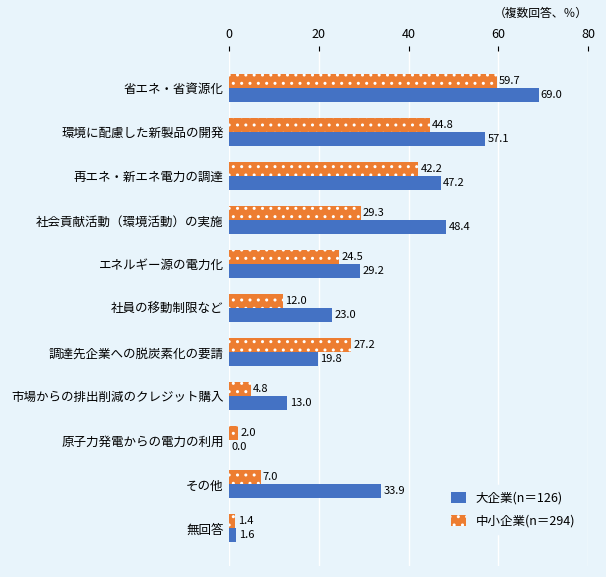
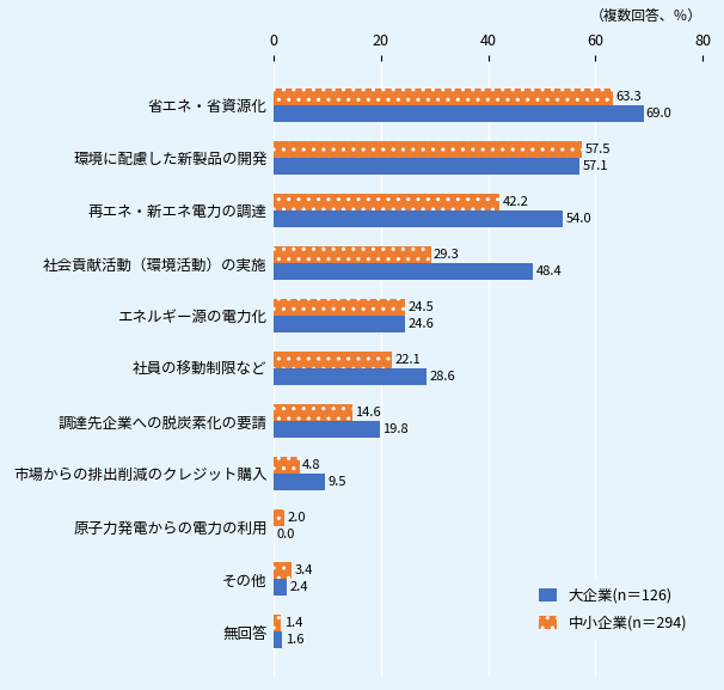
中小企業(n＝294)/省エネ・省資源化: 59.7 -> 63.3
中小企業(n＝294)/環境に配慮した新製品の開発: 44.8 -> 57.5
大企業(n＝126)/再エネ・新エネ電力の調達: 47.2 -> 54.0
大企業(n＝126)/エネルギー源の電力化: 29.2 -> 24.6
中小企業(n＝294)/社員の移動制限など: 12.0 -> 22.1
大企業(n＝126)/社員の移動制限など: 23.0 -> 28.6
中小企業(n＝294)/調達先企業への脱炭素化の要請: 27.2 -> 14.6
大企業(n＝126)/市場からの排出削減のクレジット購入: 13.0 -> 9.5
中小企業(n＝294)/その他: 7.0 -> 3.4
大企業(n＝126)/その他: 33.9 -> 2.4
